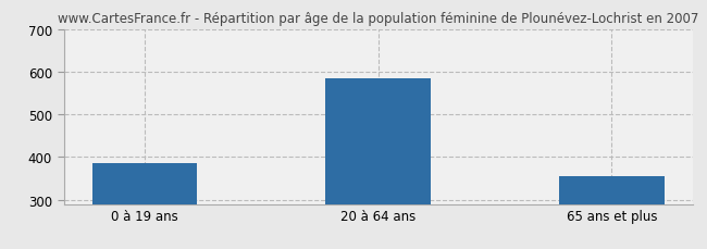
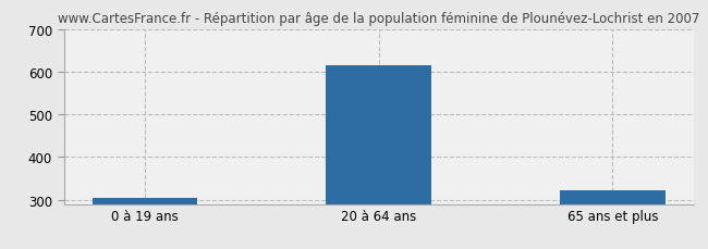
0 à 19 ans: 385 -> 305
20 à 64 ans: 585 -> 614
65 ans et plus: 355 -> 321
